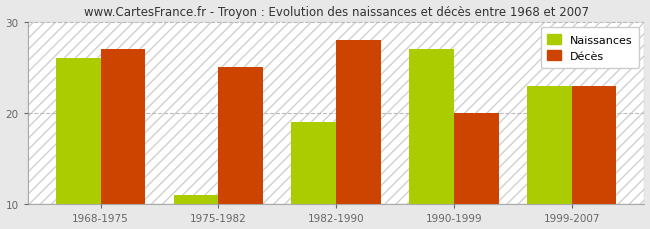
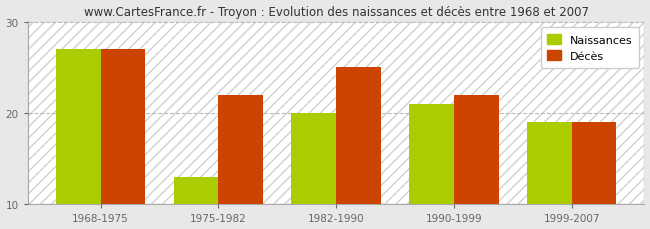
Naissances/1968-1975: 26 -> 27
Naissances/1975-1982: 11 -> 13
Décès/1975-1982: 25 -> 22
Naissances/1982-1990: 19 -> 20
Décès/1982-1990: 28 -> 25
Naissances/1990-1999: 27 -> 21
Décès/1990-1999: 20 -> 22
Naissances/1999-2007: 23 -> 19
Décès/1999-2007: 23 -> 19
